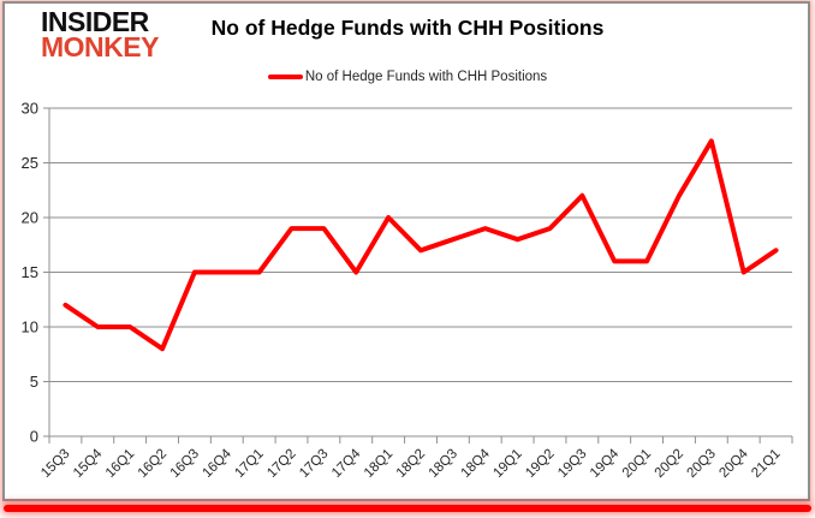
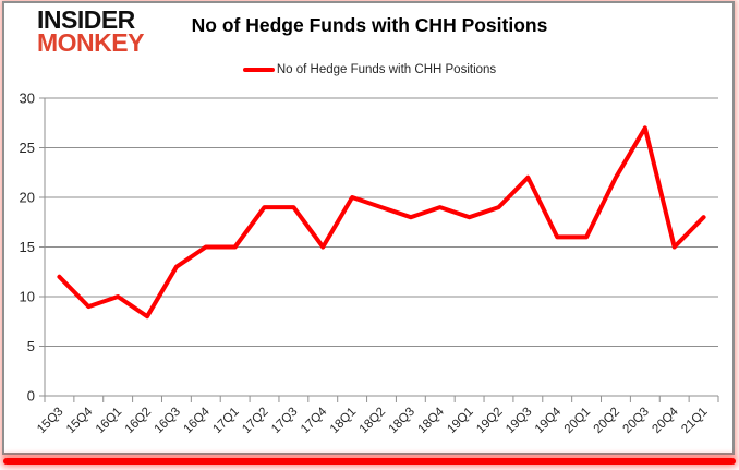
15Q4: 10 -> 9
16Q3: 15 -> 13
18Q2: 17 -> 19
21Q1: 17 -> 18
